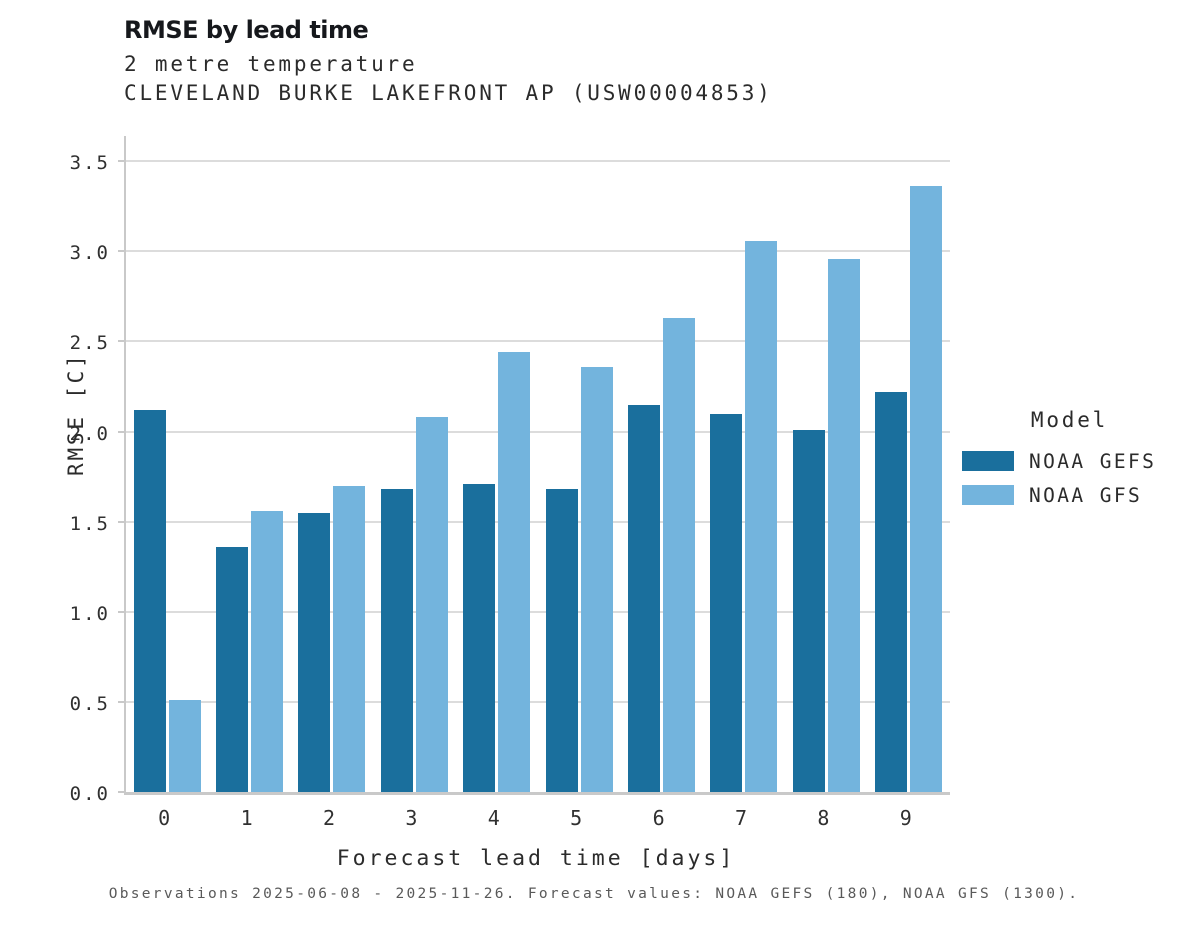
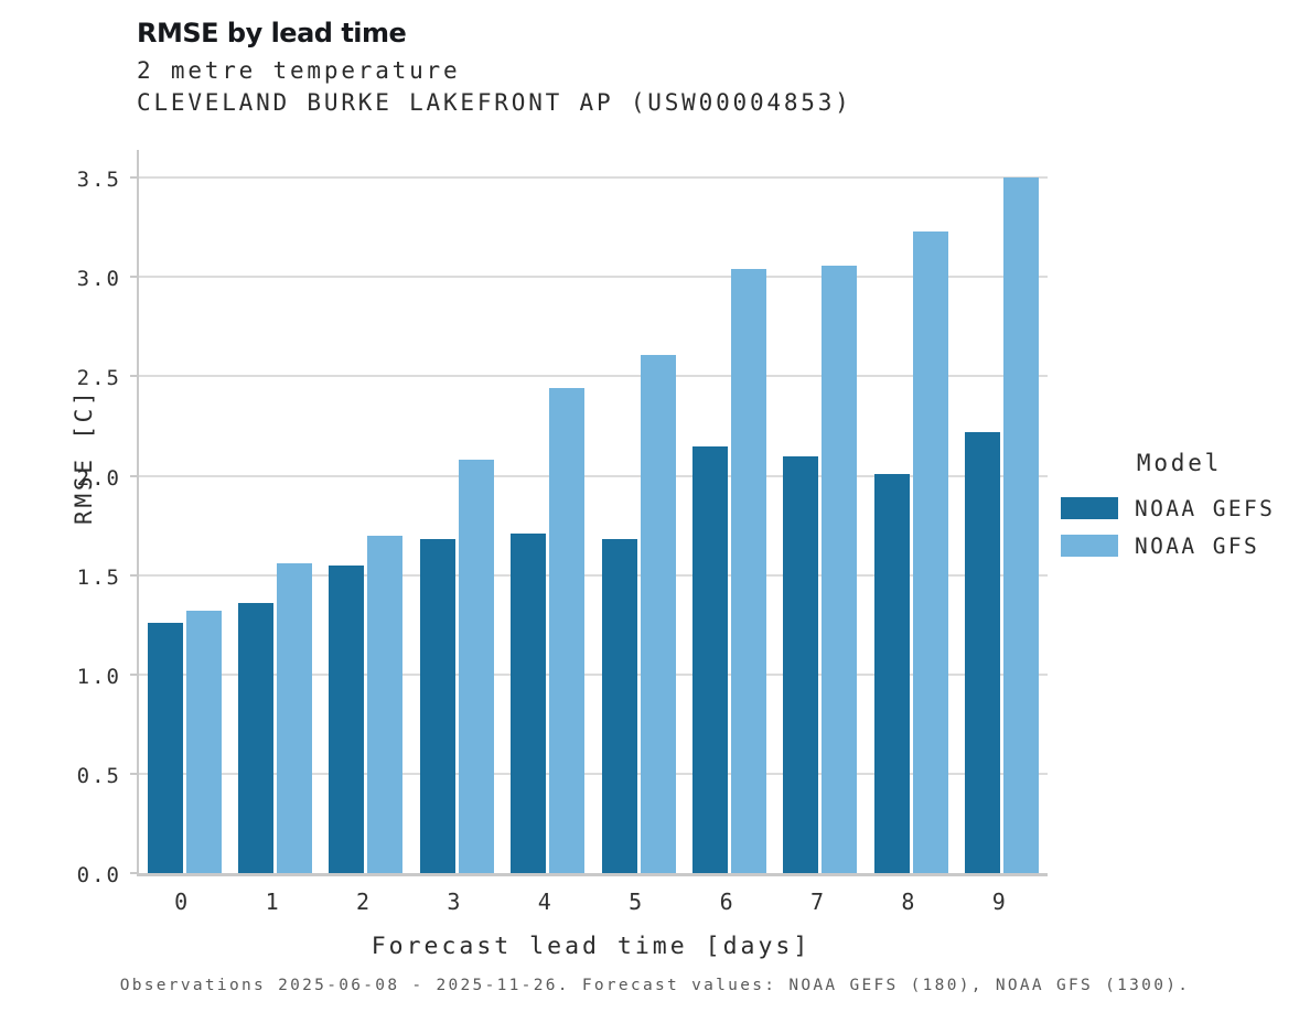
NOAA GEFS/0: 2.12 -> 1.26
NOAA GFS/0: 0.51 -> 1.32
NOAA GFS/5: 2.36 -> 2.61
NOAA GFS/6: 2.63 -> 3.04
NOAA GFS/8: 2.96 -> 3.23
NOAA GFS/9: 3.36 -> 3.50
